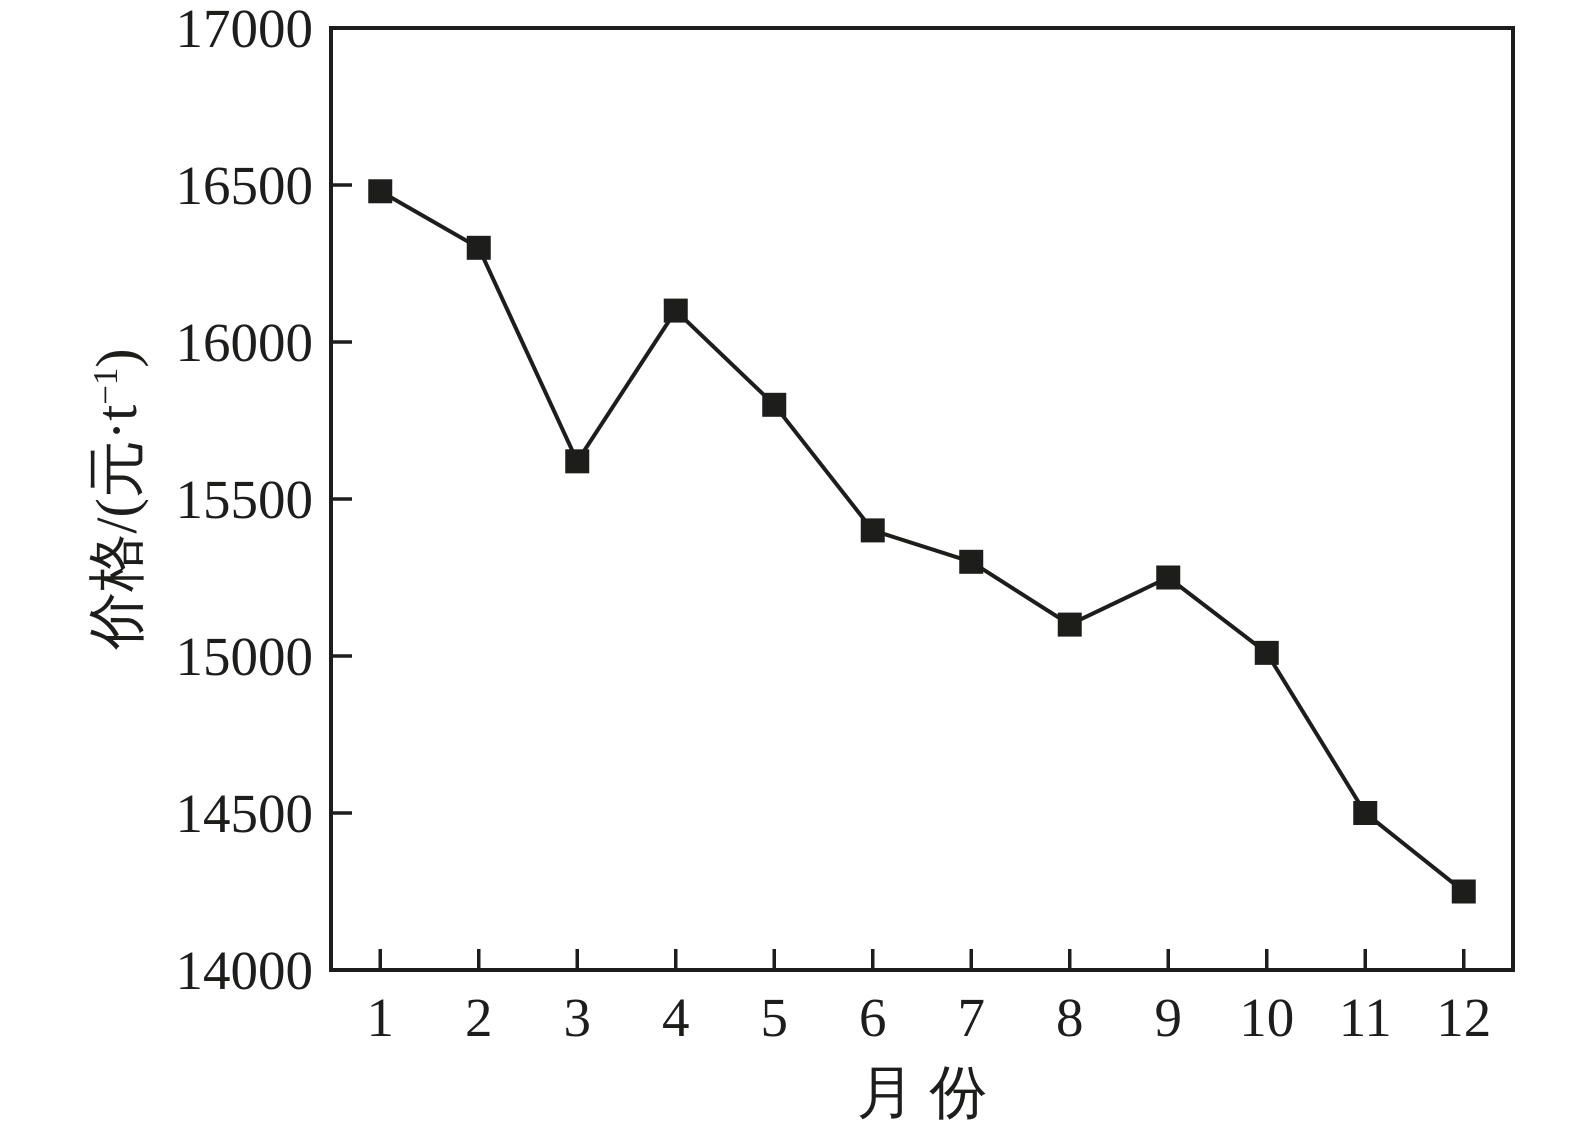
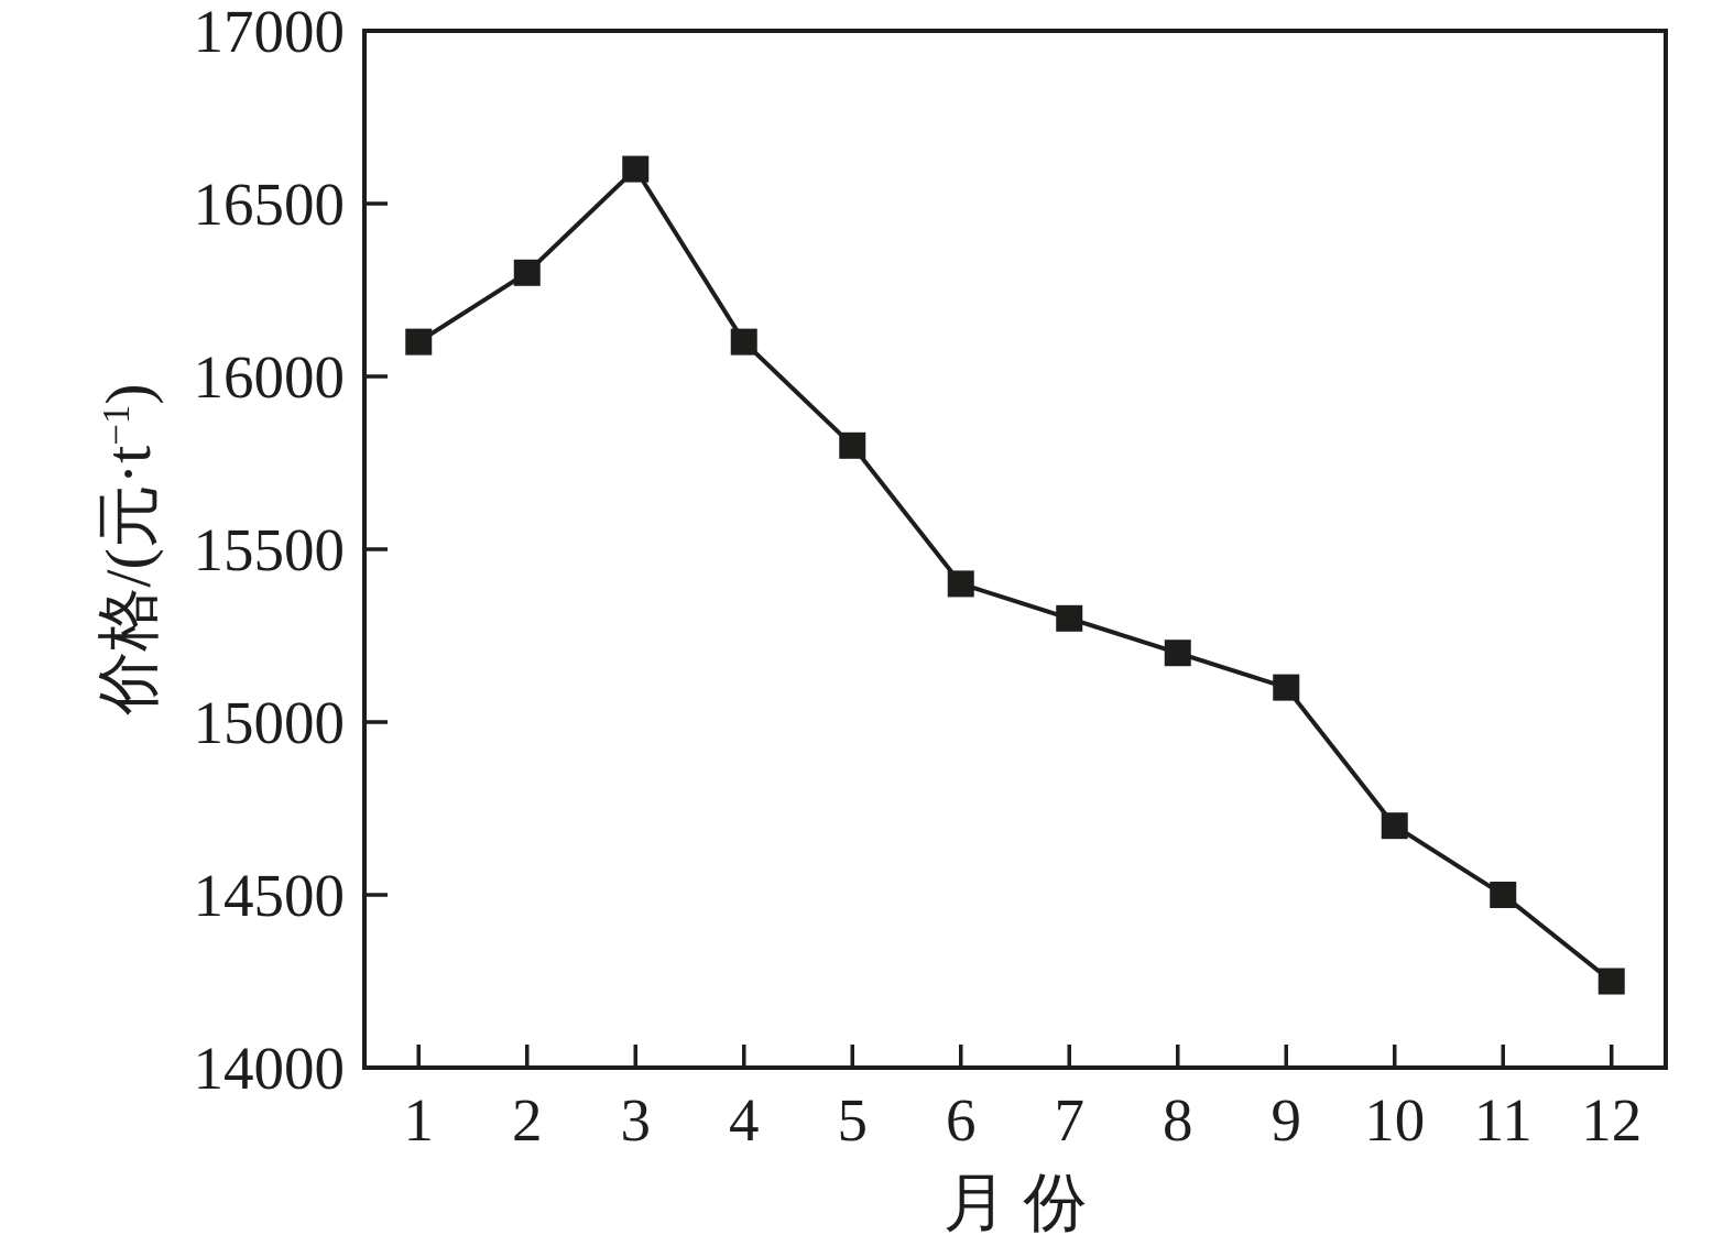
1: 16480 -> 16100
3: 15620 -> 16600
8: 15100 -> 15200
9: 15250 -> 15100
10: 15010 -> 14700
